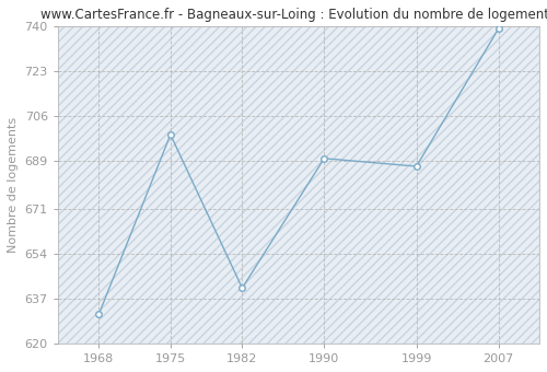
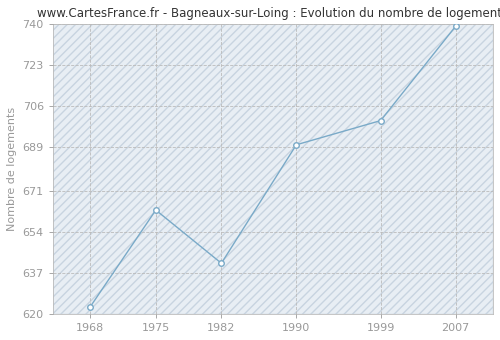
1968: 631 -> 623
1975: 699 -> 663
1999: 687 -> 700
